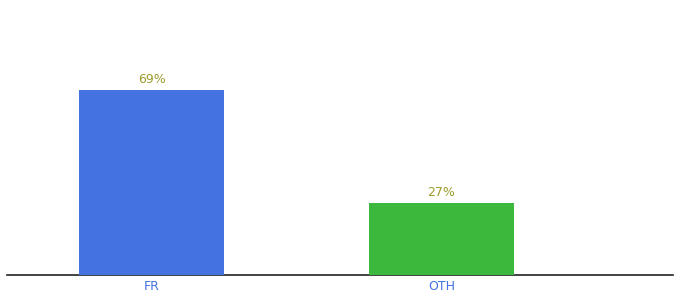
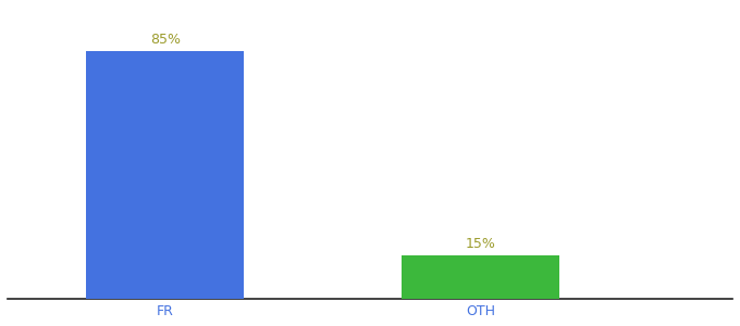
FR: 69% -> 85%
OTH: 27% -> 15%
